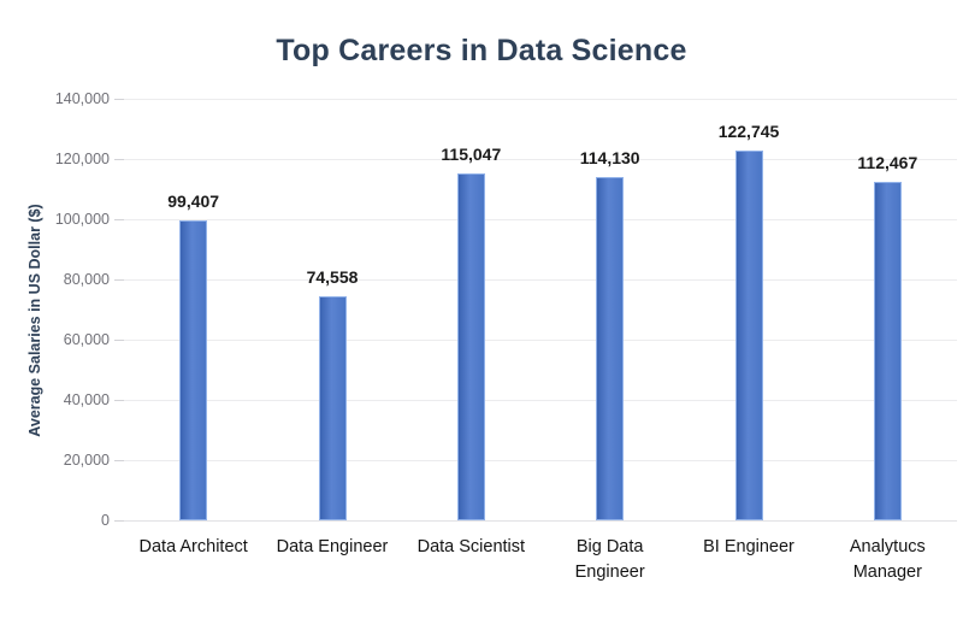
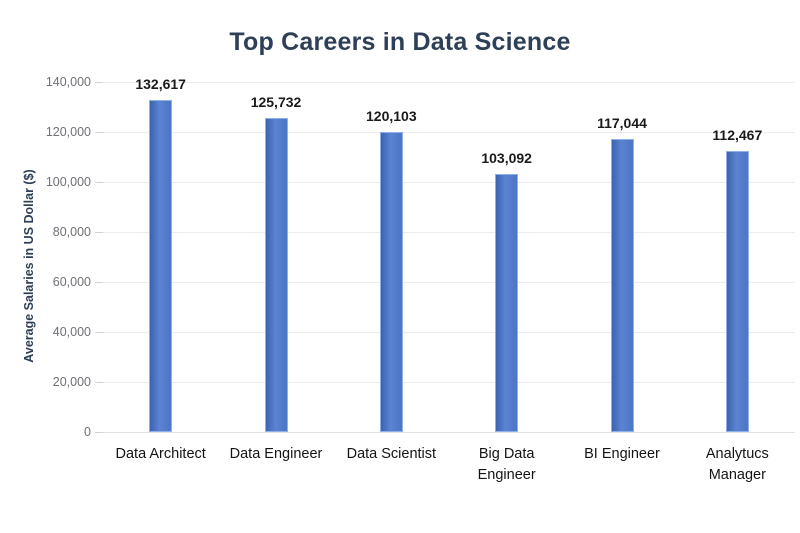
Data Architect: 99,407 -> 132,617
Data Engineer: 74,558 -> 125,732
Data Scientist: 115,047 -> 120,103
Big Data Engineer: 114,130 -> 103,092
BI Engineer: 122,745 -> 117,044
